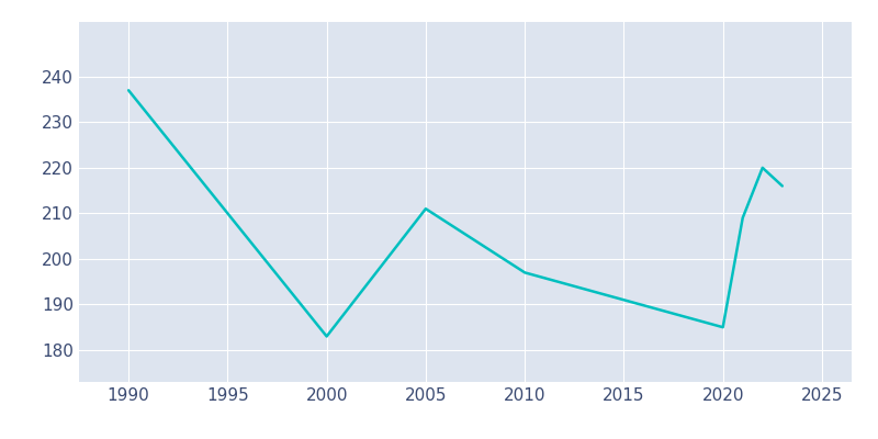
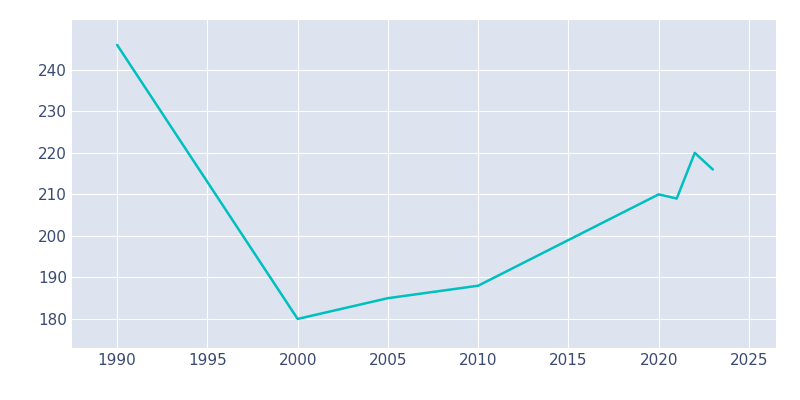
1990: 237 -> 246
2000: 183 -> 180
2005: 211 -> 185
2010: 197 -> 188
2020: 185 -> 210
